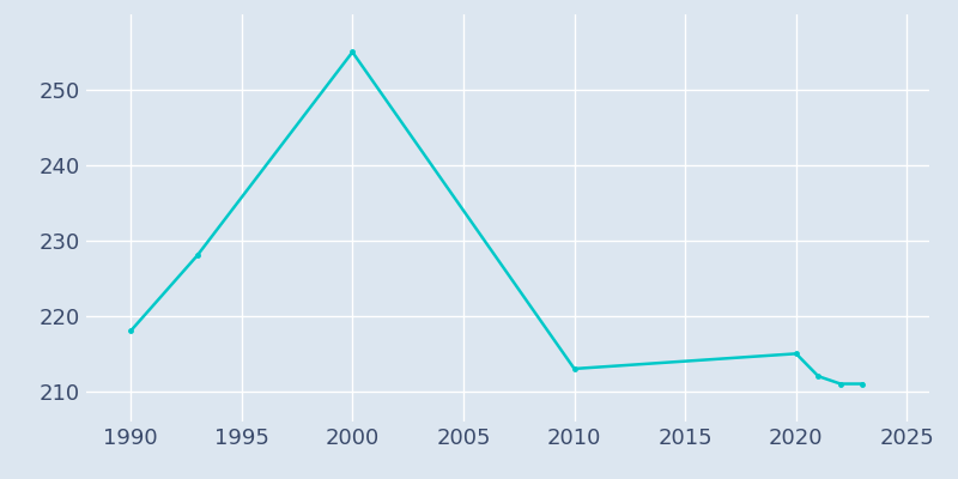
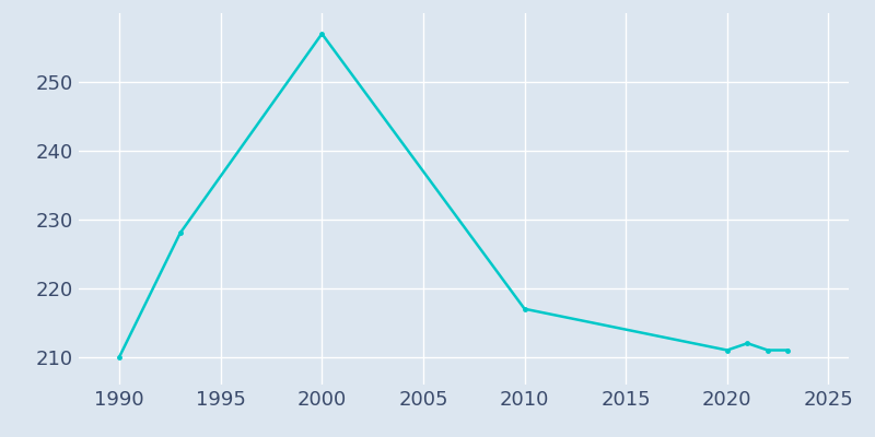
1990: 218 -> 210
2000: 255 -> 257
2010: 213 -> 217
2020: 215 -> 211
